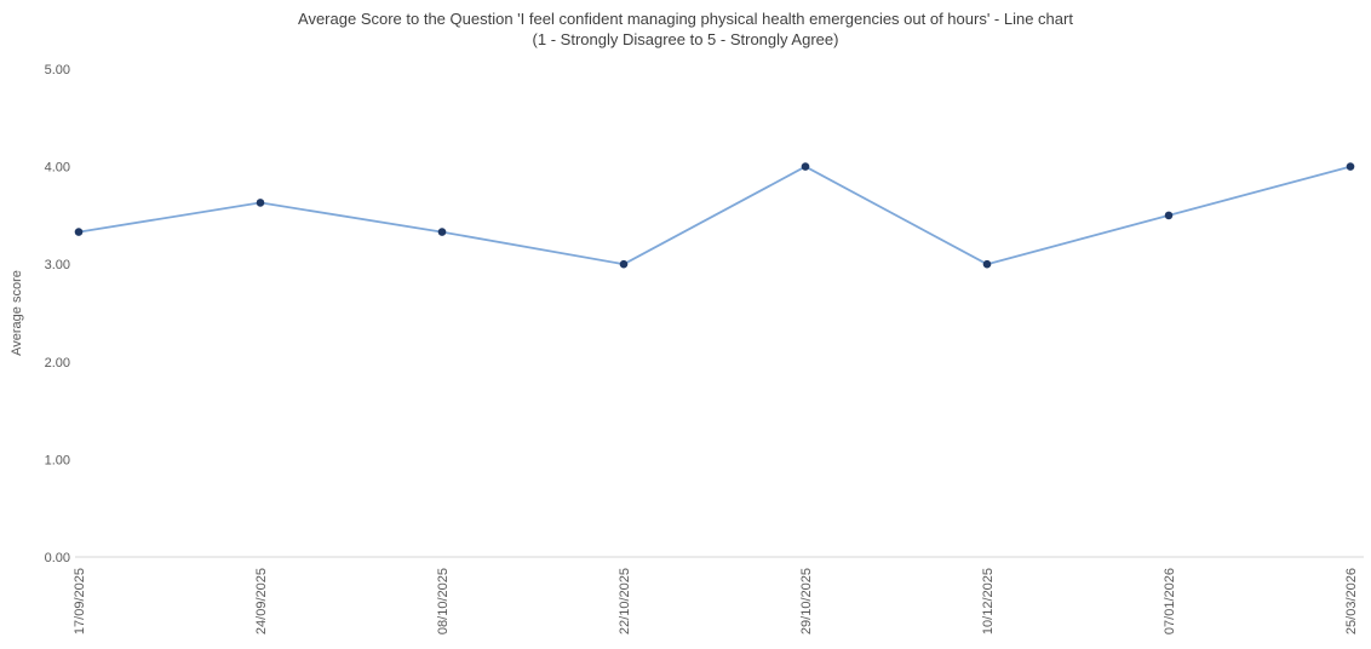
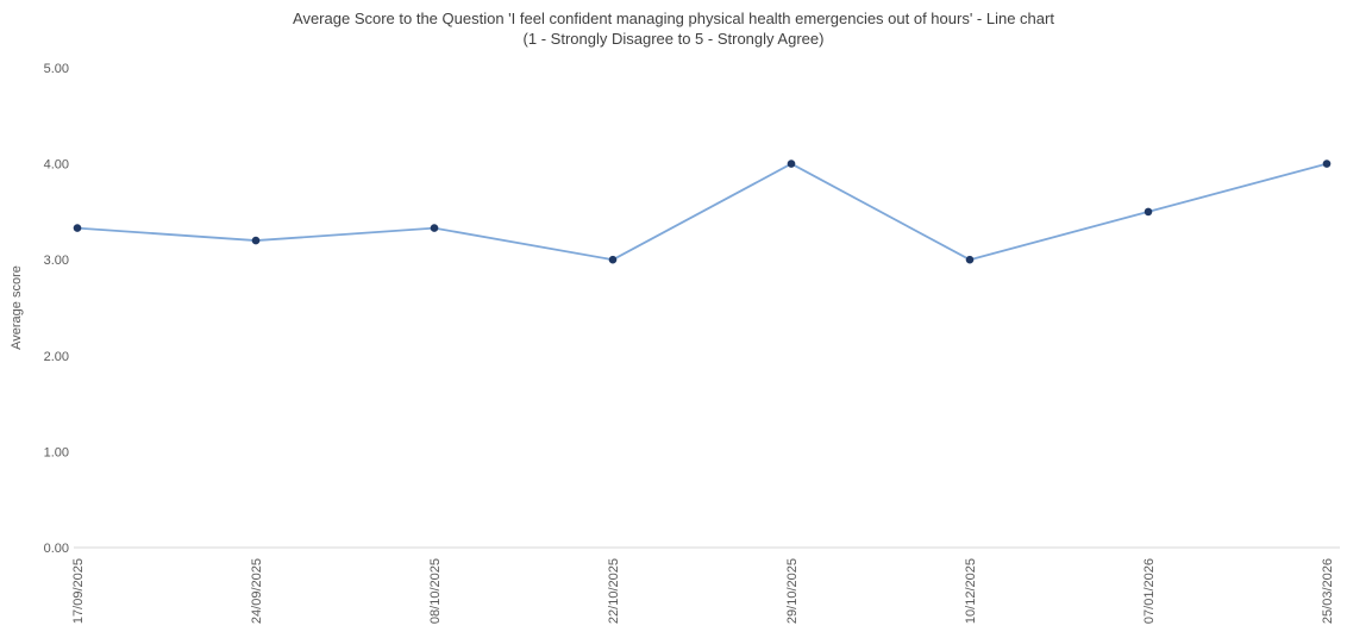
24/09/2025: 3.6 -> 3.2
